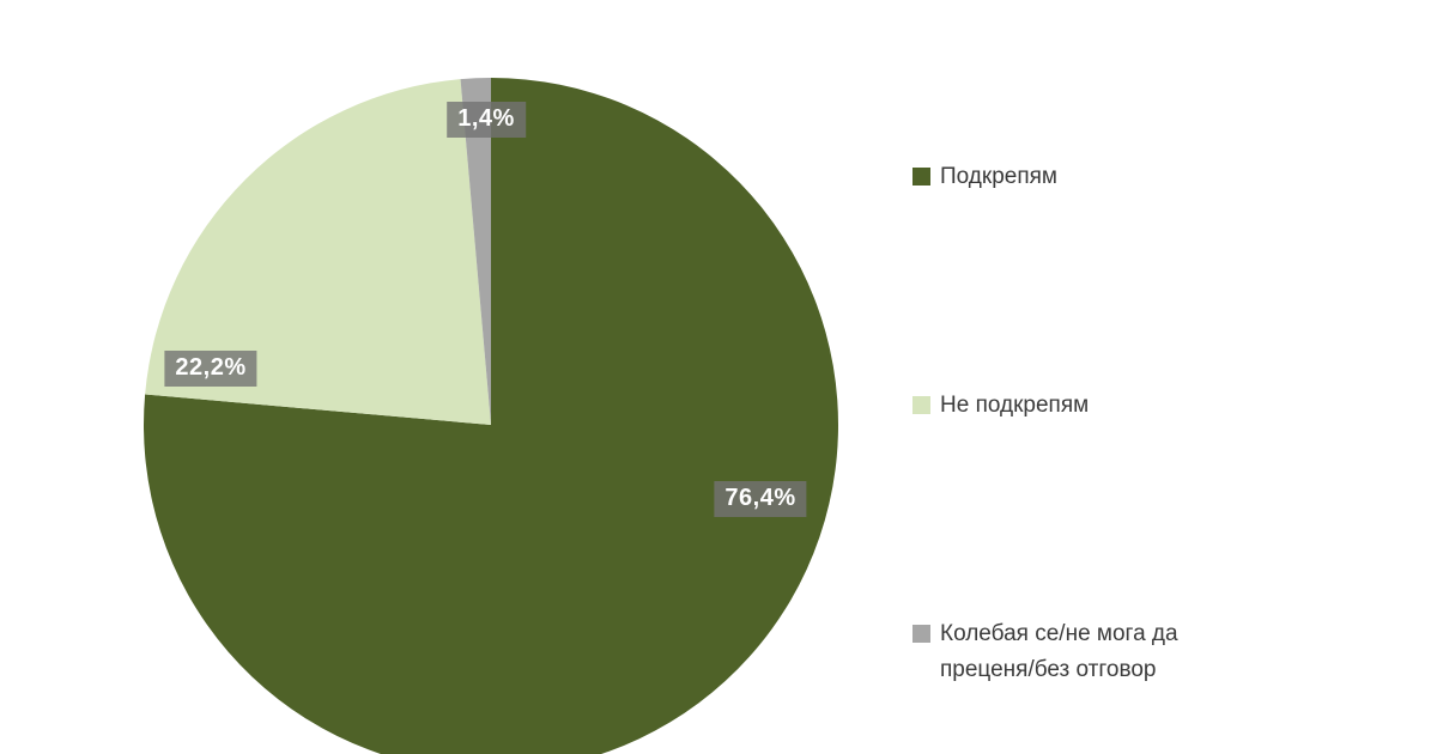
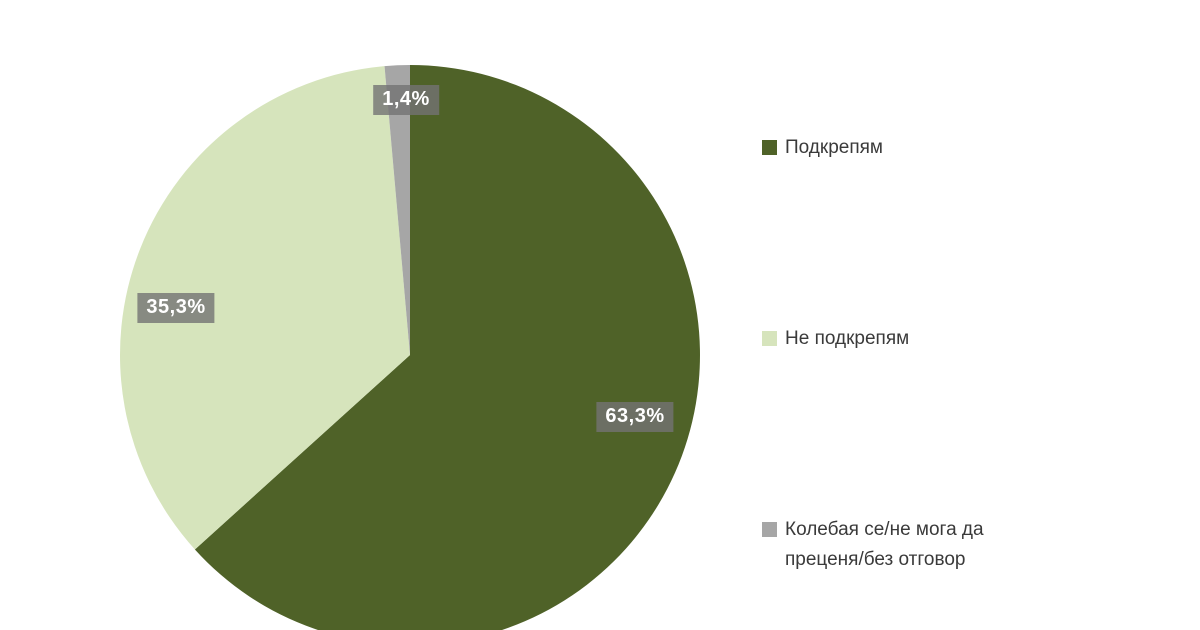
Подкрепям: 76,4% -> 63,3%
Не подкрепям: 22,2% -> 35,3%
